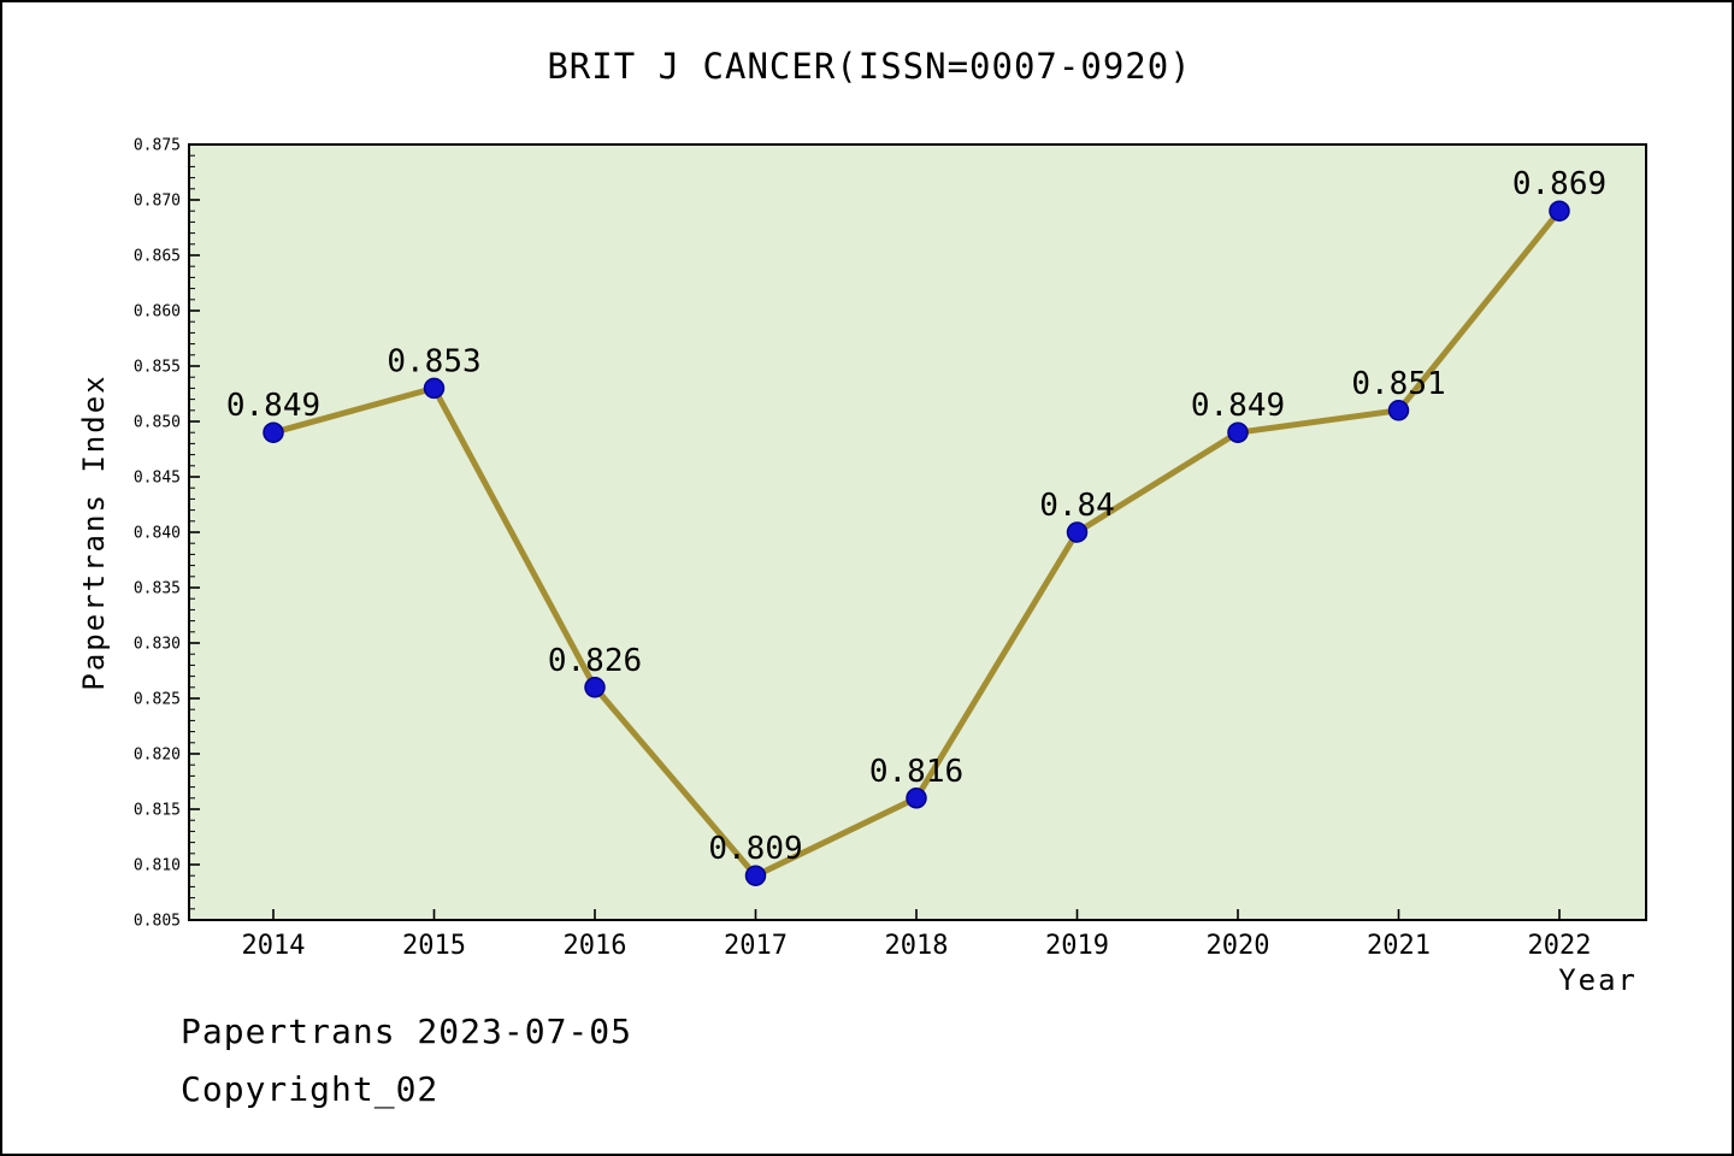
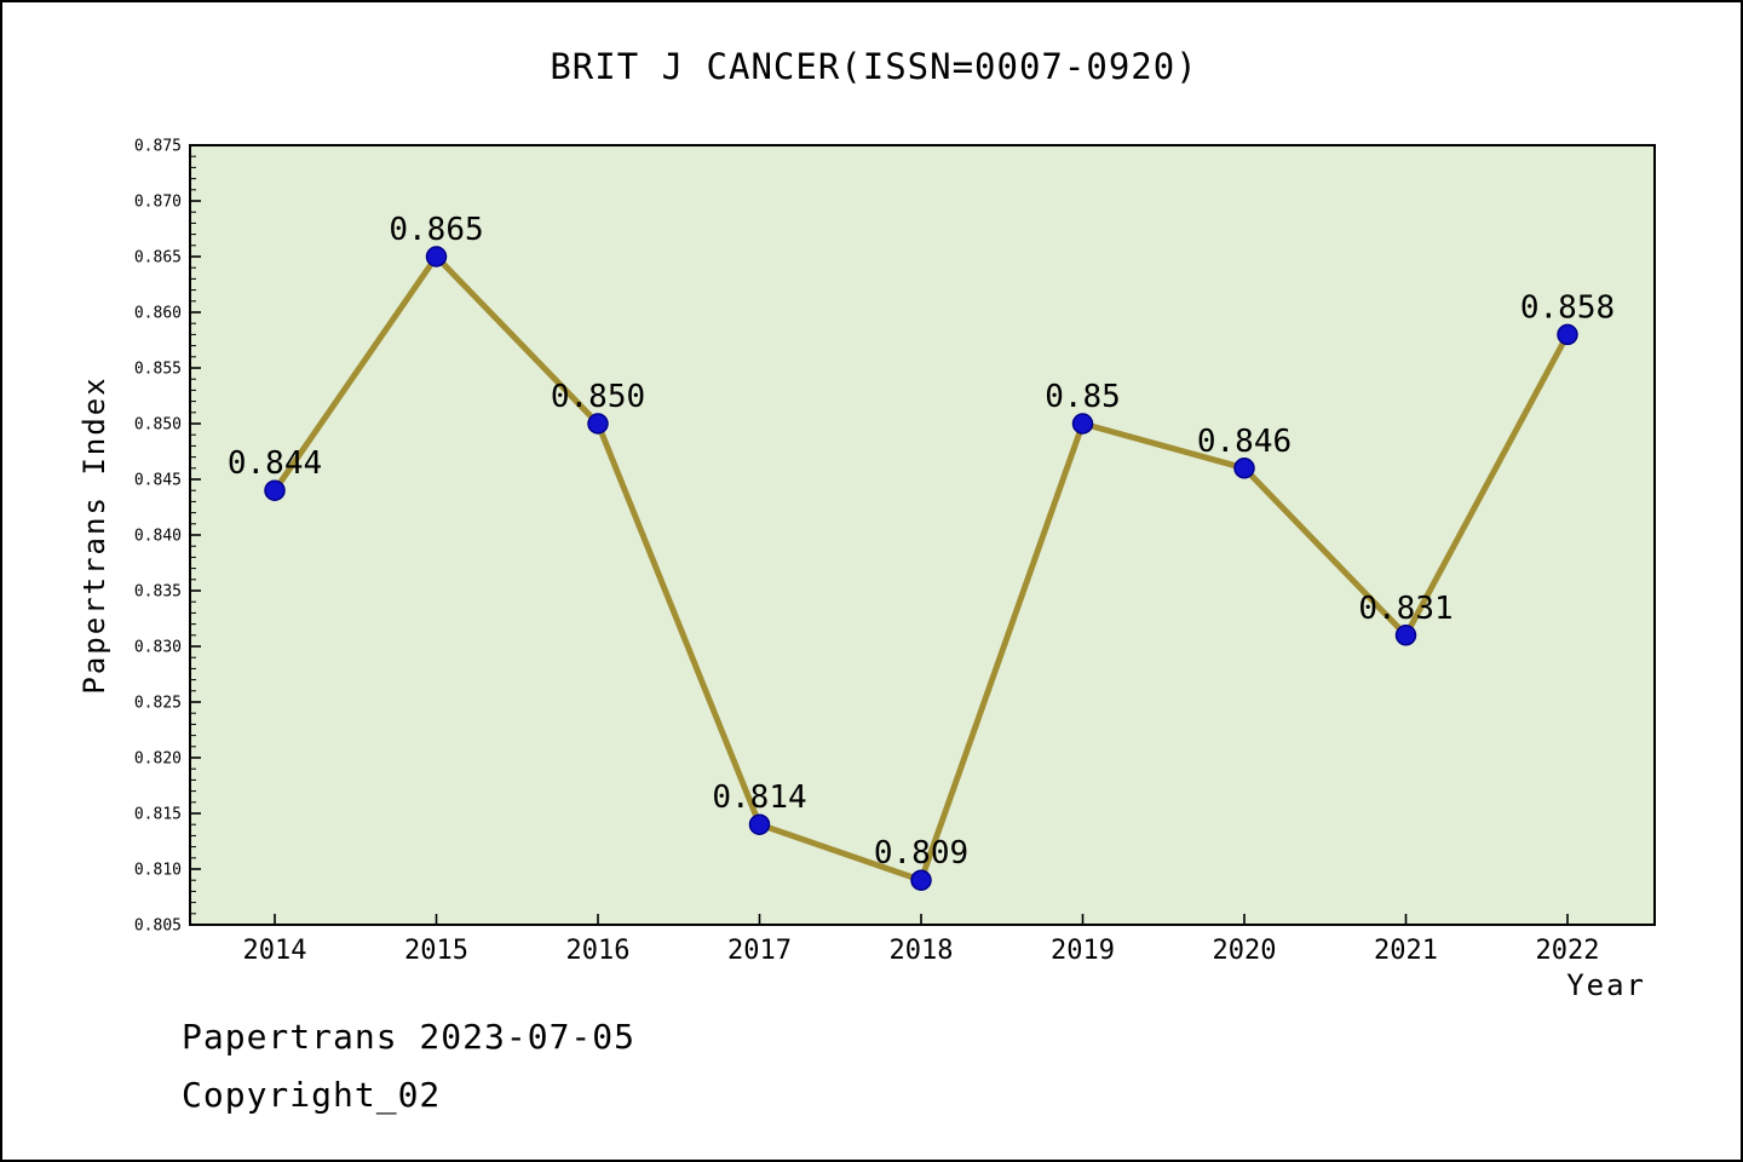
2014: 0.849 -> 0.844
2015: 0.853 -> 0.865
2016: 0.826 -> 0.850
2017: 0.809 -> 0.814
2018: 0.816 -> 0.809
2019: 0.84 -> 0.85
2020: 0.849 -> 0.846
2021: 0.851 -> 0.831
2022: 0.869 -> 0.858
